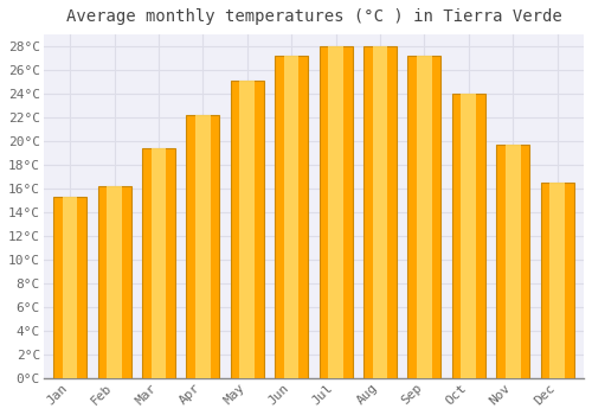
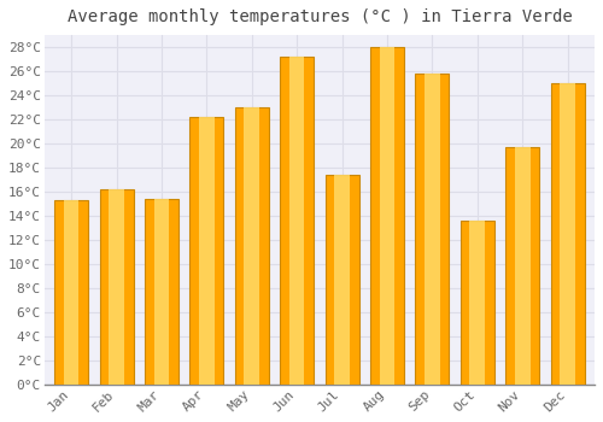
Mar: 19.4°C -> 15.4°C
May: 25.1°C -> 23.0°C
Jul: 28.0°C -> 17.4°C
Sep: 27.2°C -> 25.8°C
Oct: 24.0°C -> 13.6°C
Dec: 16.5°C -> 25.0°C
